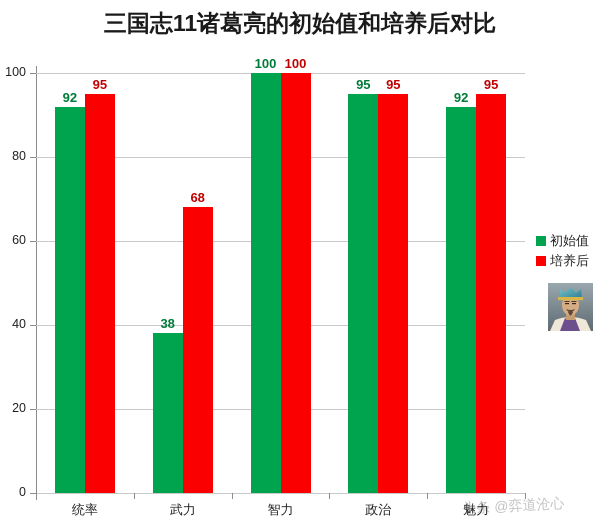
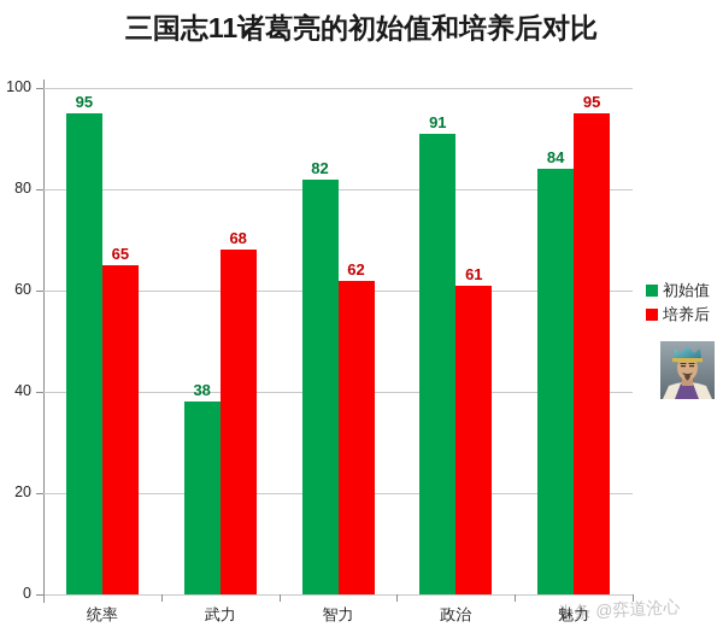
初始值/统率: 92 -> 95
培养后/统率: 95 -> 65
初始值/智力: 100 -> 82
培养后/智力: 100 -> 62
初始值/政治: 95 -> 91
培养后/政治: 95 -> 61
初始值/魅力: 92 -> 84
